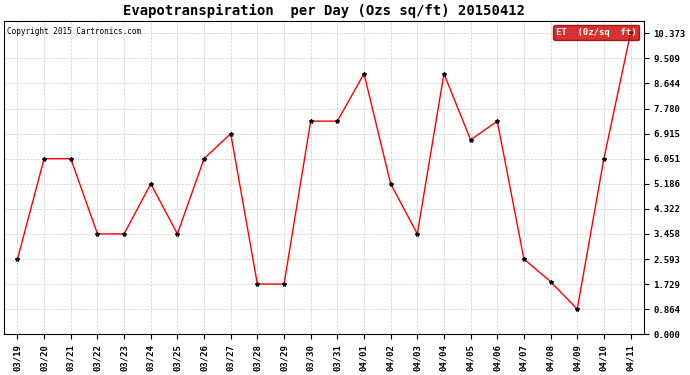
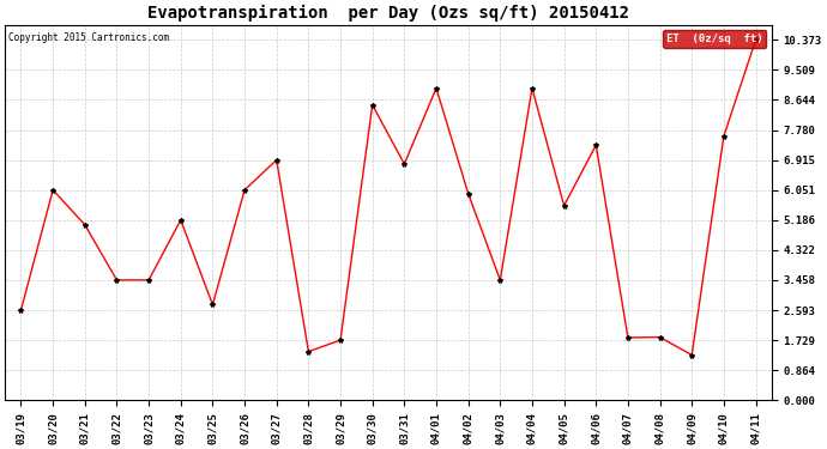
03/21: 6.05 -> 5.05
03/25: 3.46 -> 2.75
03/28: 1.73 -> 1.40
03/30: 7.34 -> 8.50
03/31: 7.34 -> 6.80
04/02: 5.19 -> 5.95
04/05: 6.70 -> 5.60
04/07: 2.59 -> 1.80
04/09: 0.86 -> 1.30
04/10: 6.05 -> 7.60
